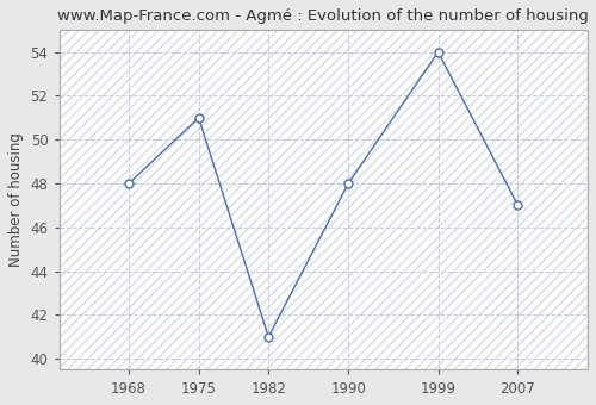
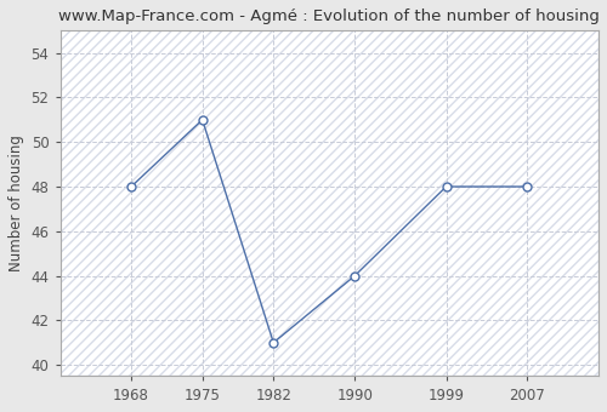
1990: 48 -> 44
1999: 54 -> 48
2007: 47 -> 48
